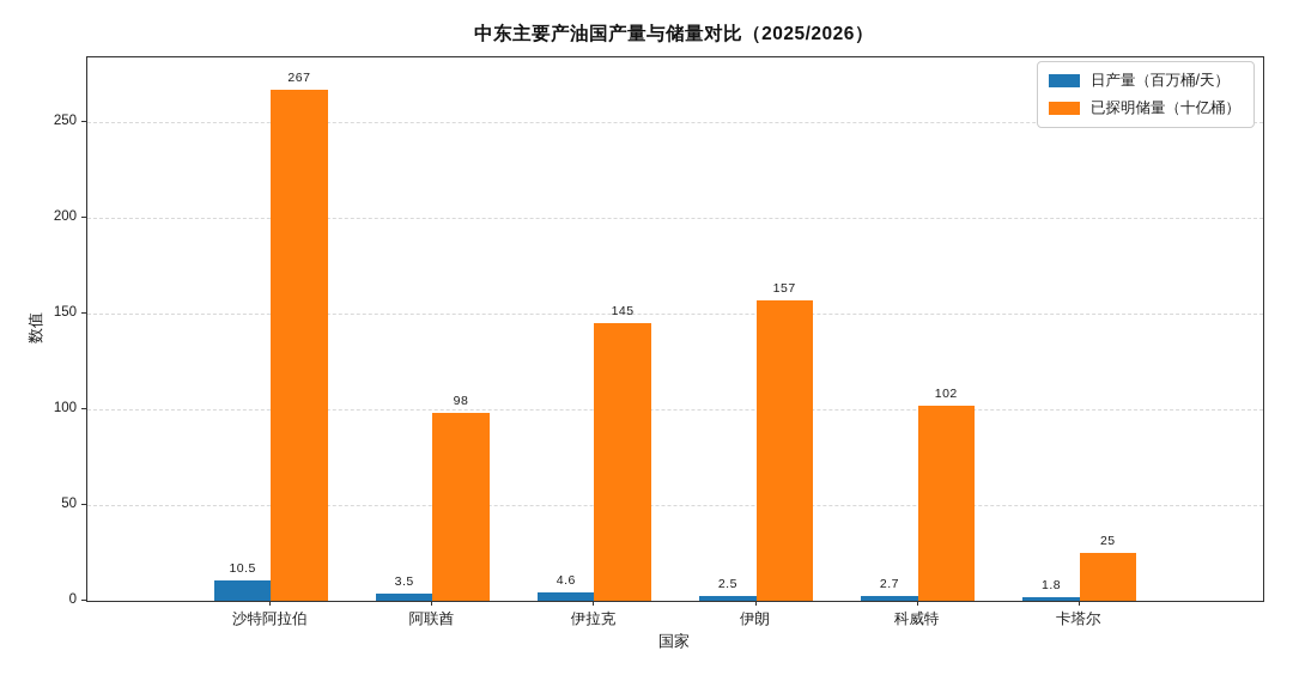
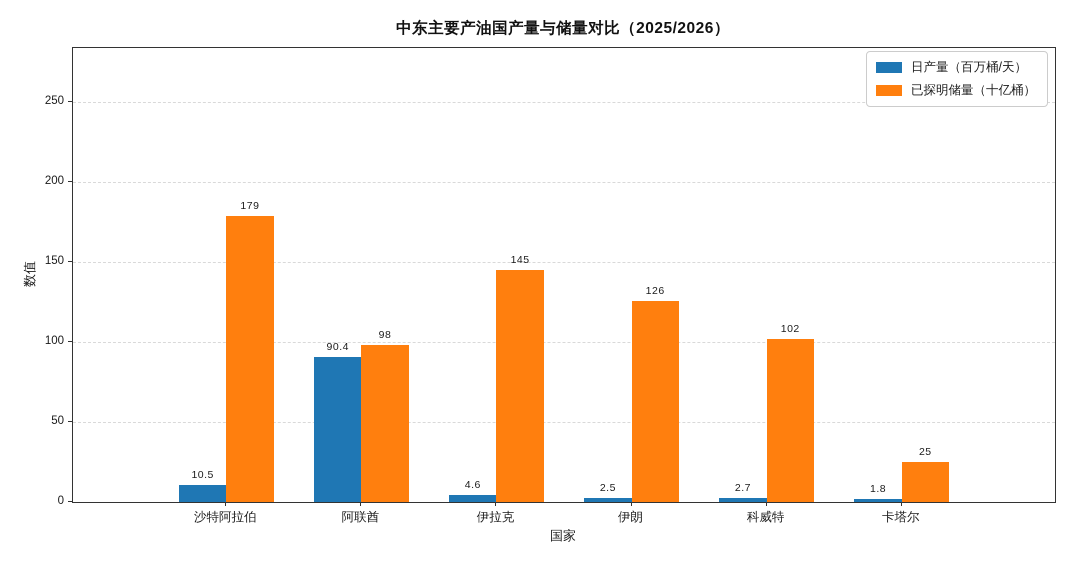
已探明储量（十亿桶）/沙特阿拉伯: 267 -> 179
日产量（百万桶/天）/阿联酋: 3.5 -> 90.4
已探明储量（十亿桶）/伊朗: 157 -> 126
